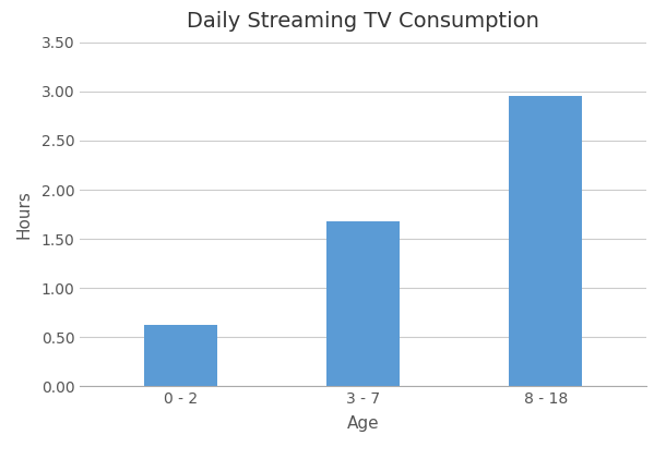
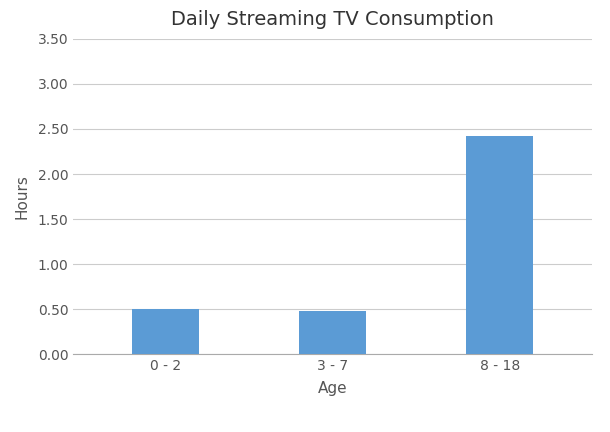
0 - 2: 0.62 -> 0.50
3 - 7: 1.68 -> 0.48
8 - 18: 2.95 -> 2.42
